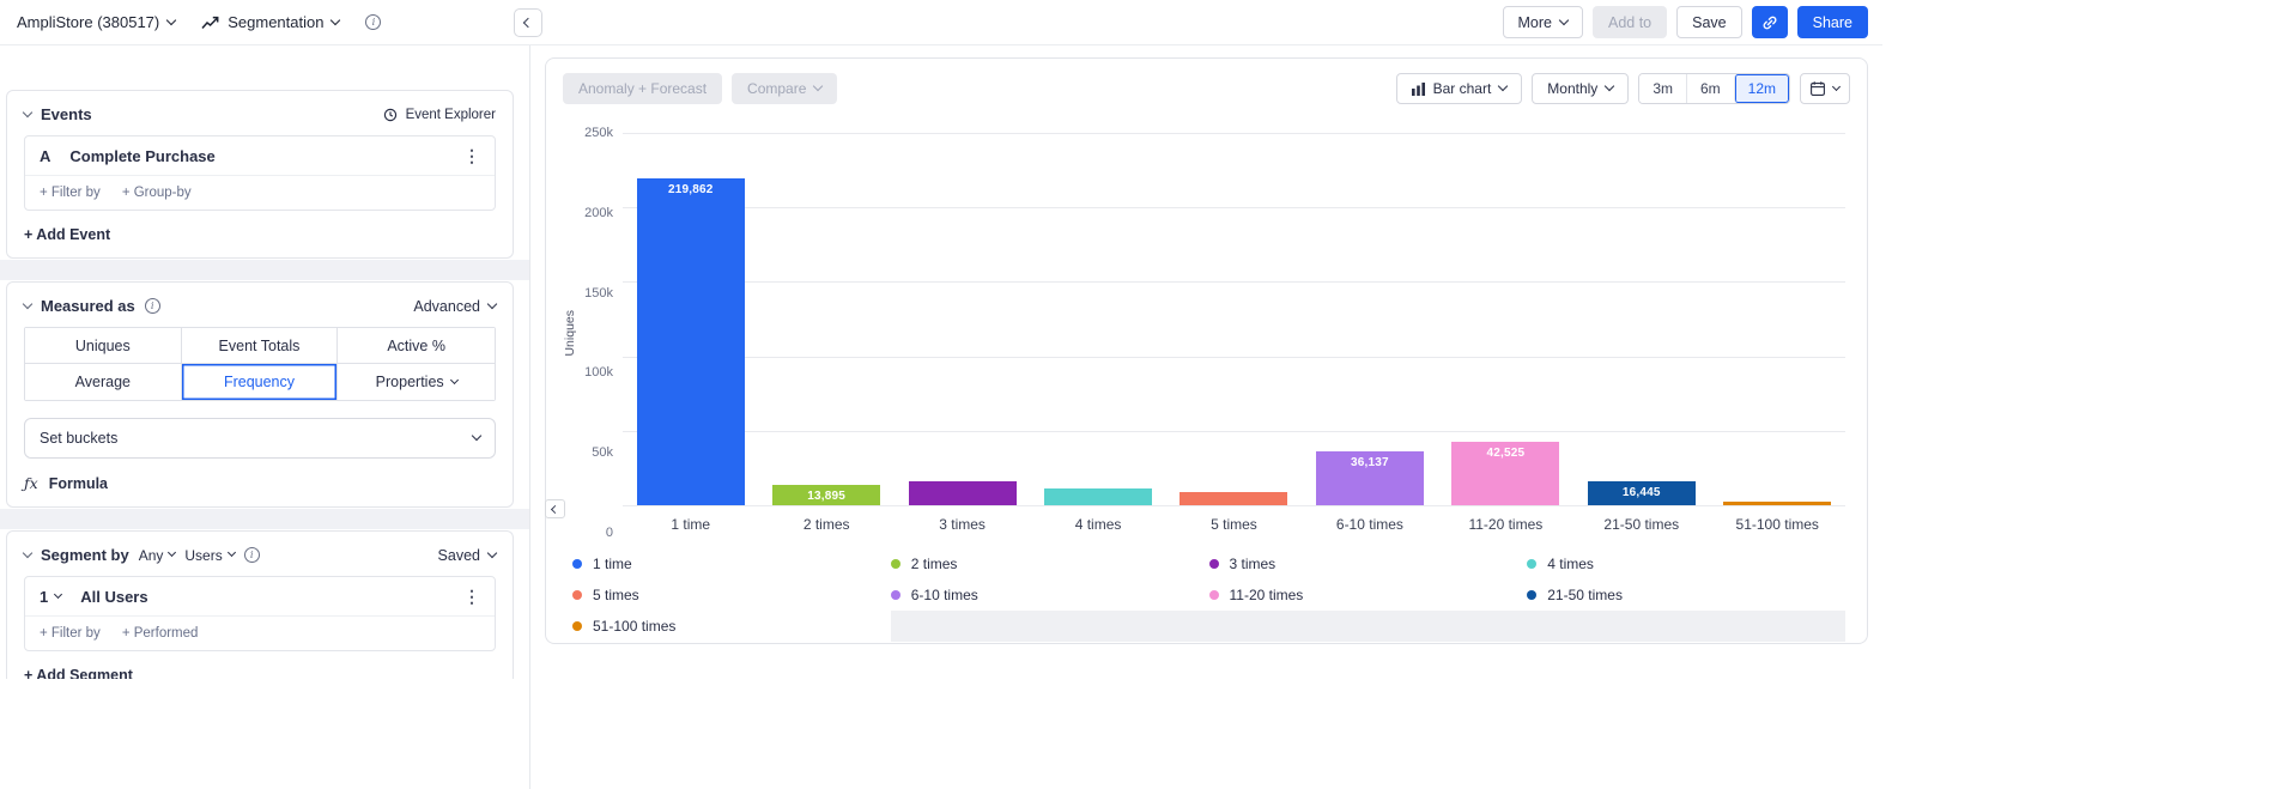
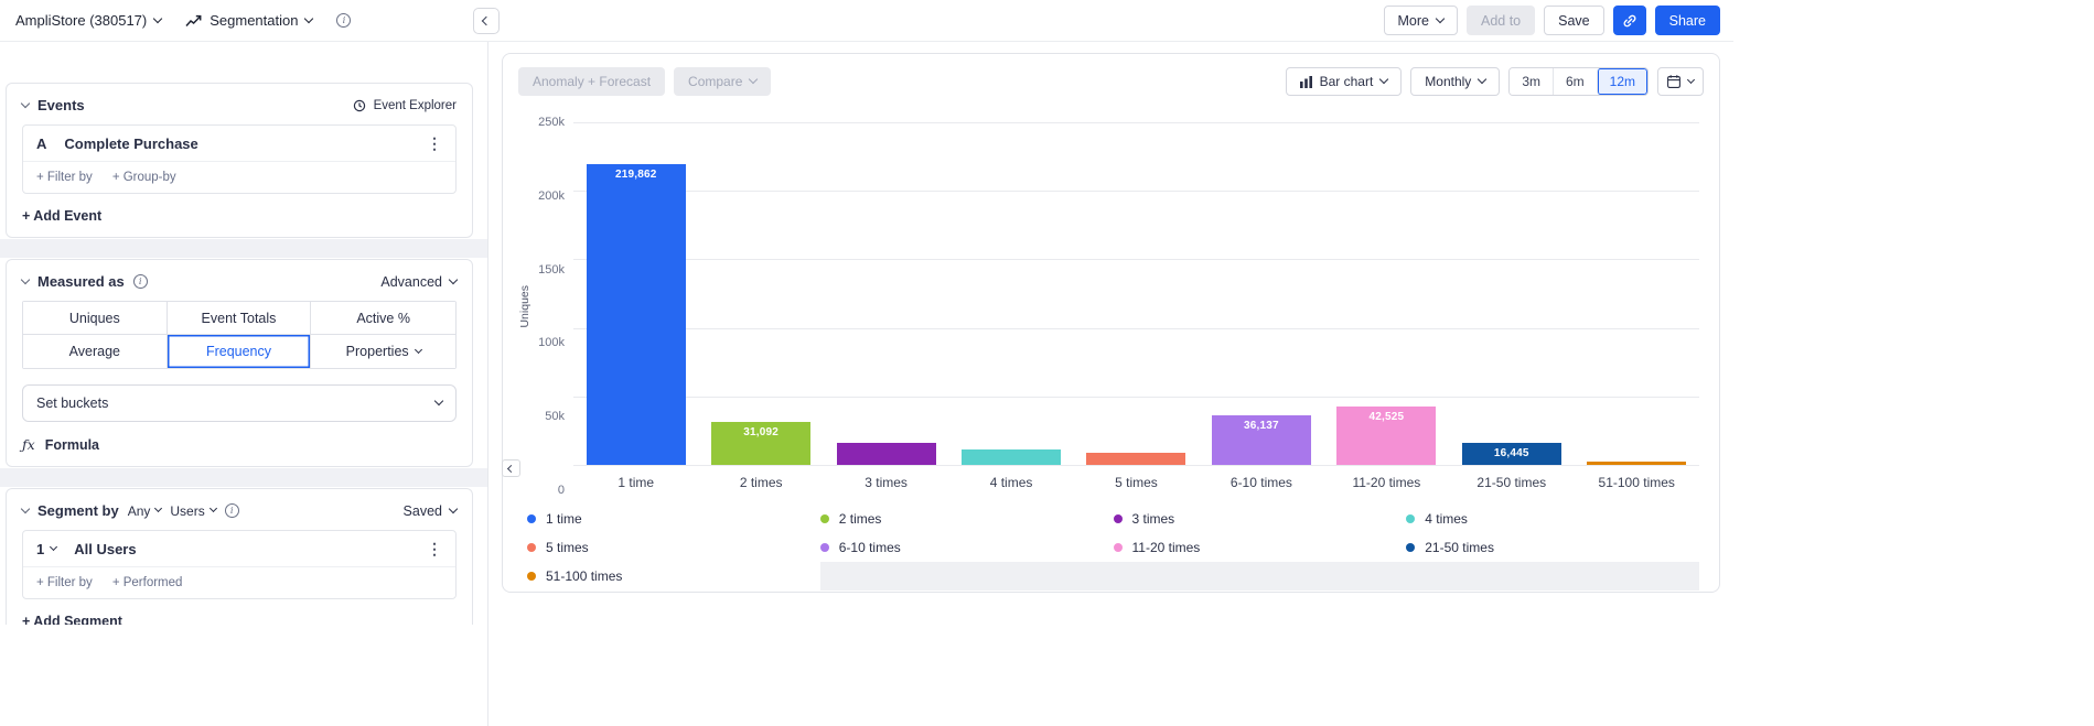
2 times: 13,895 -> 31,092
